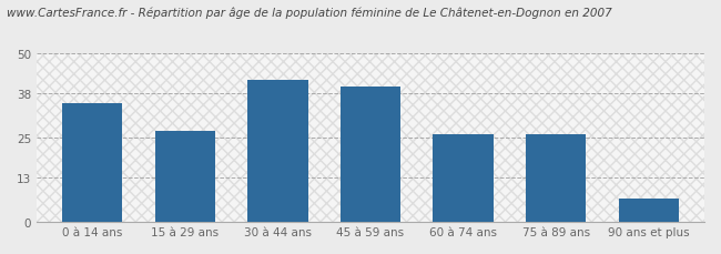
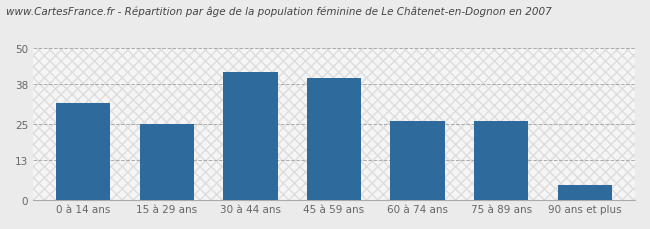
0 à 14 ans: 35 -> 32
15 à 29 ans: 27 -> 25
90 ans et plus: 7 -> 5
